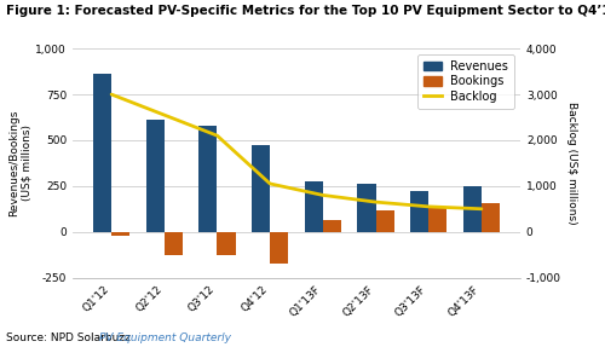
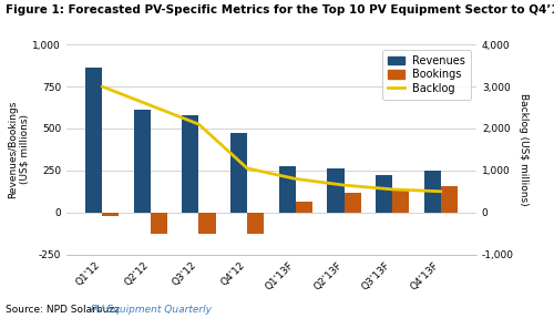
Bookings/Q4'12: -180 -> -130
